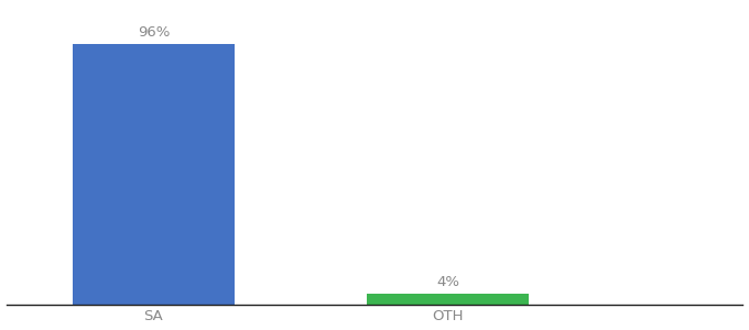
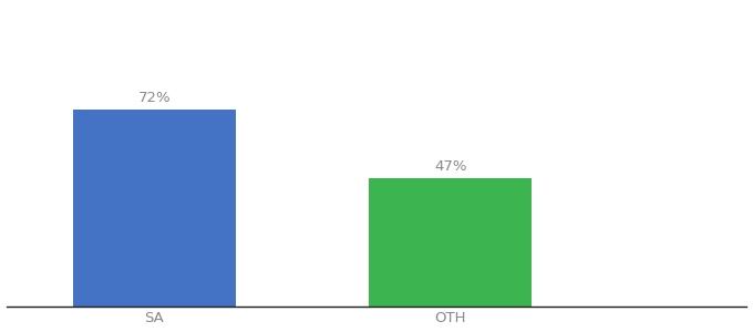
SA: 96% -> 72%
OTH: 4% -> 47%
